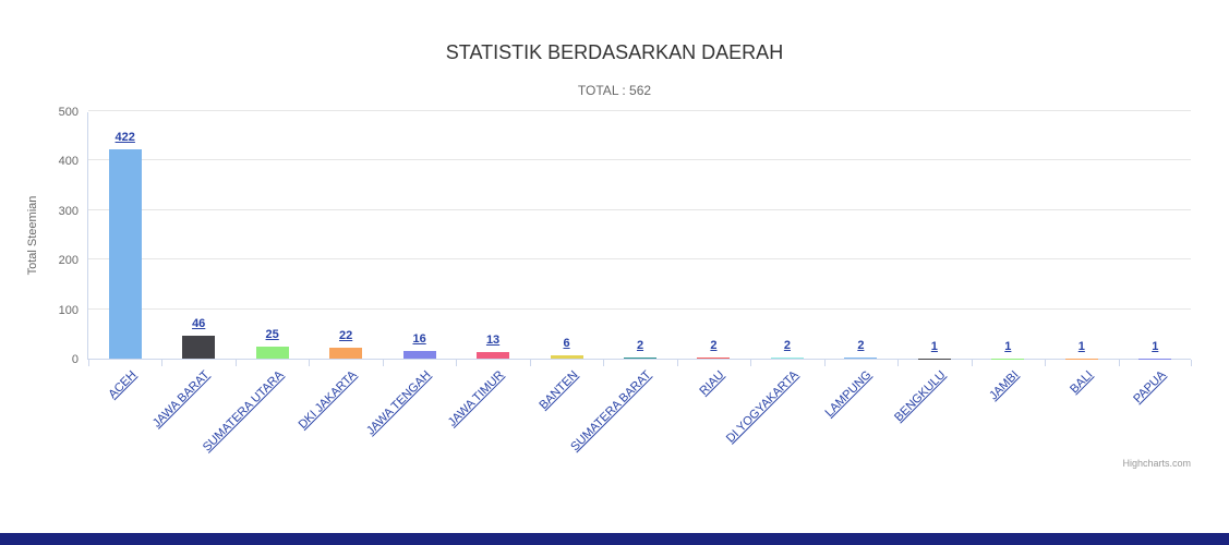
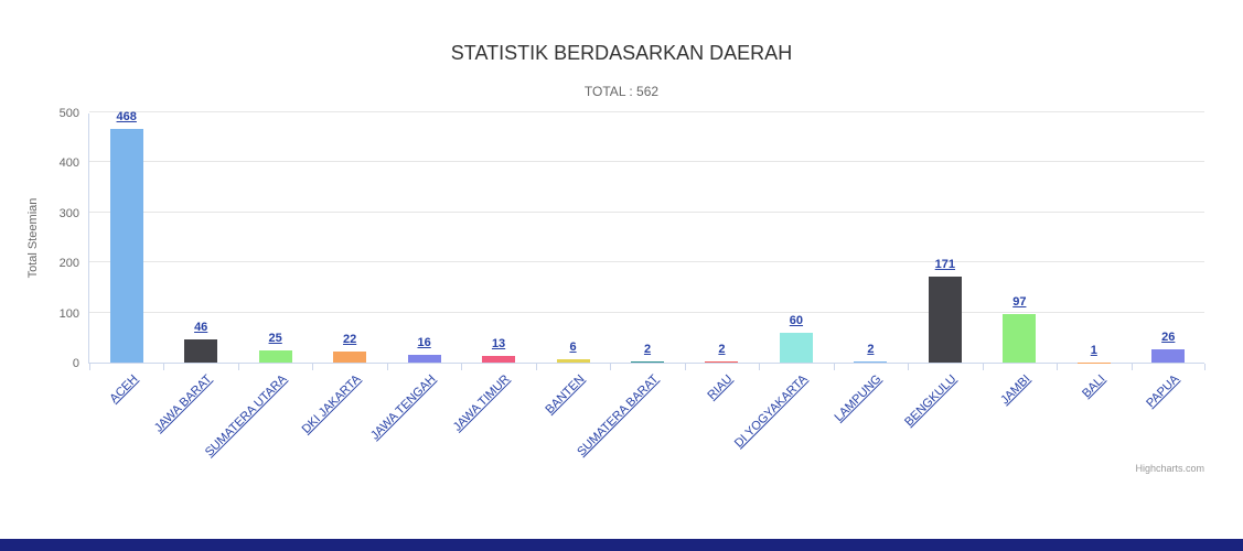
ACEH: 422 -> 468
DI YOGYAKARTA: 2 -> 60
BENGKULU: 1 -> 171
JAMBI: 1 -> 97
PAPUA: 1 -> 26
